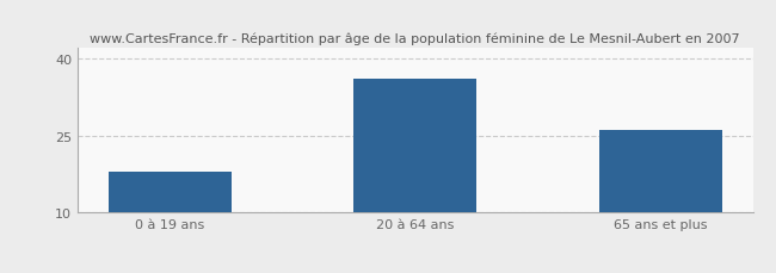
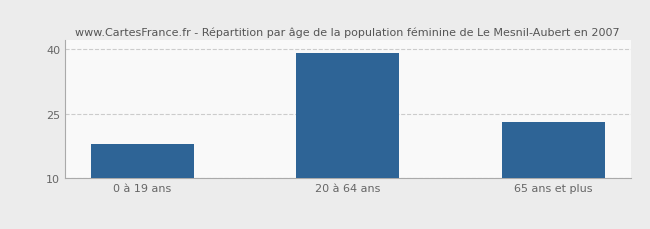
20 à 64 ans: 36 -> 39
65 ans et plus: 26 -> 23
